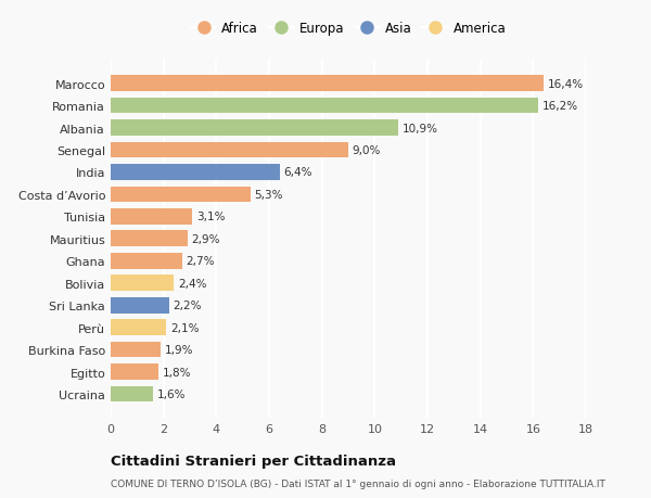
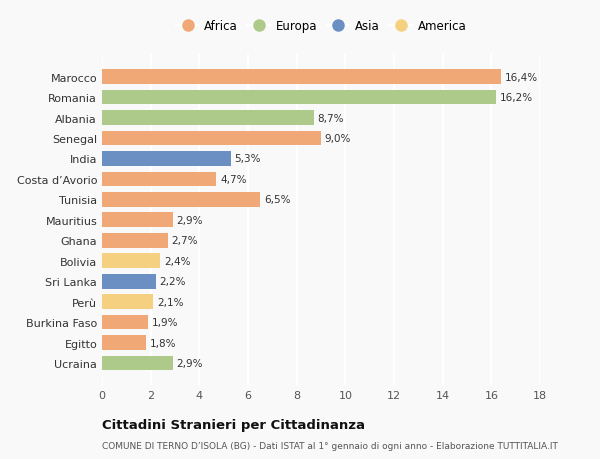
Albania: 10,9% -> 8,7%
India: 6,4% -> 5,3%
Costa d’Avorio: 5,3% -> 4,7%
Tunisia: 3,1% -> 6,5%
Ucraina: 1,6% -> 2,9%
